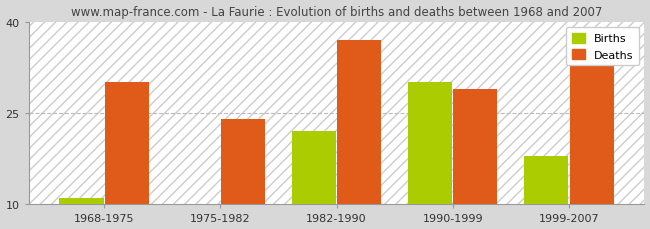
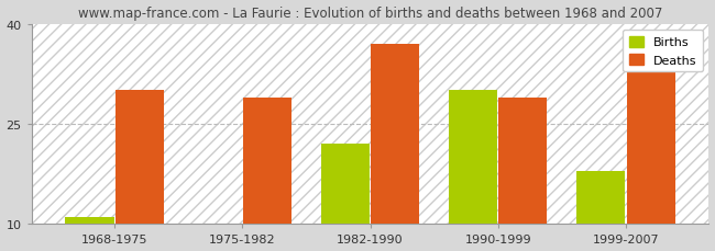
Deaths/1975-1982: 24 -> 29
